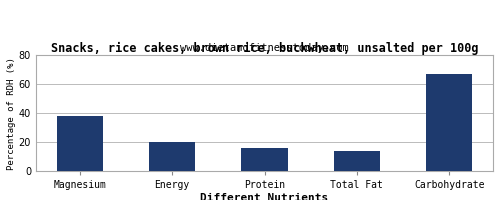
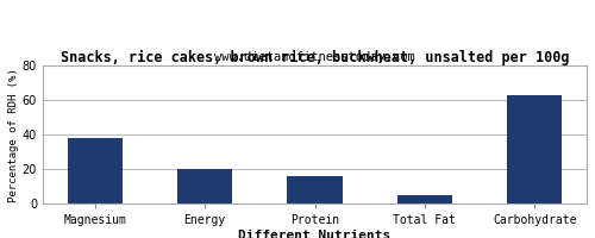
Total Fat: 14 -> 5
Carbohydrate: 67 -> 63
